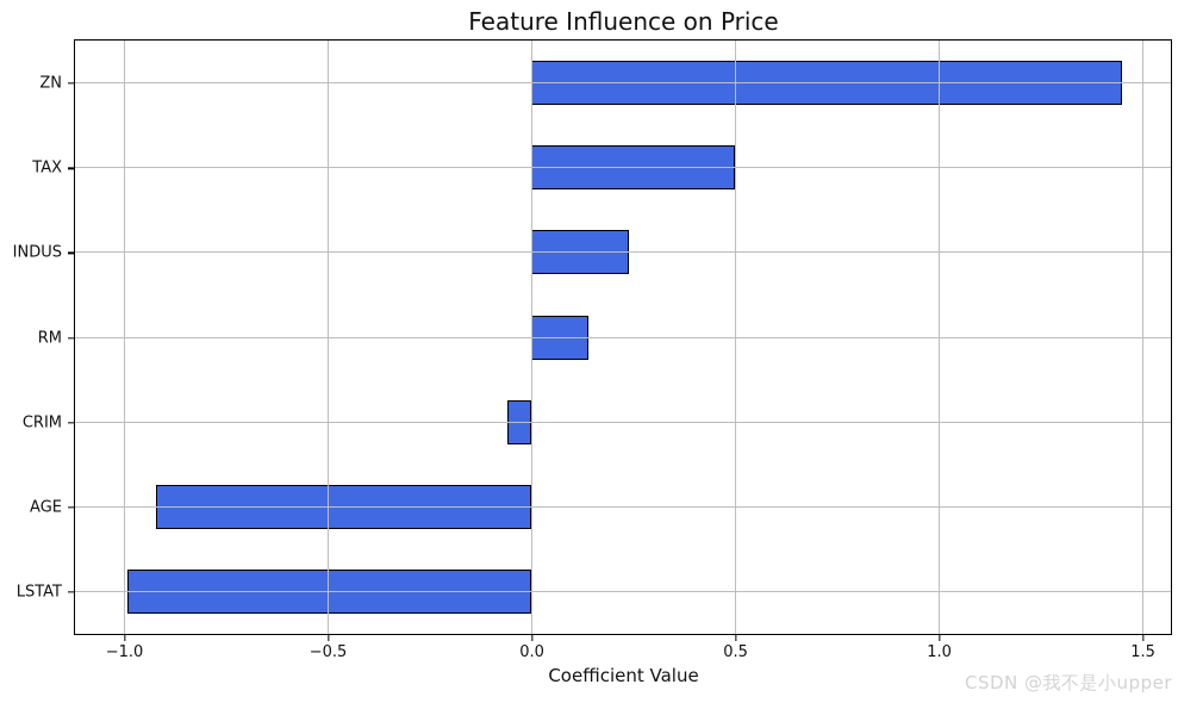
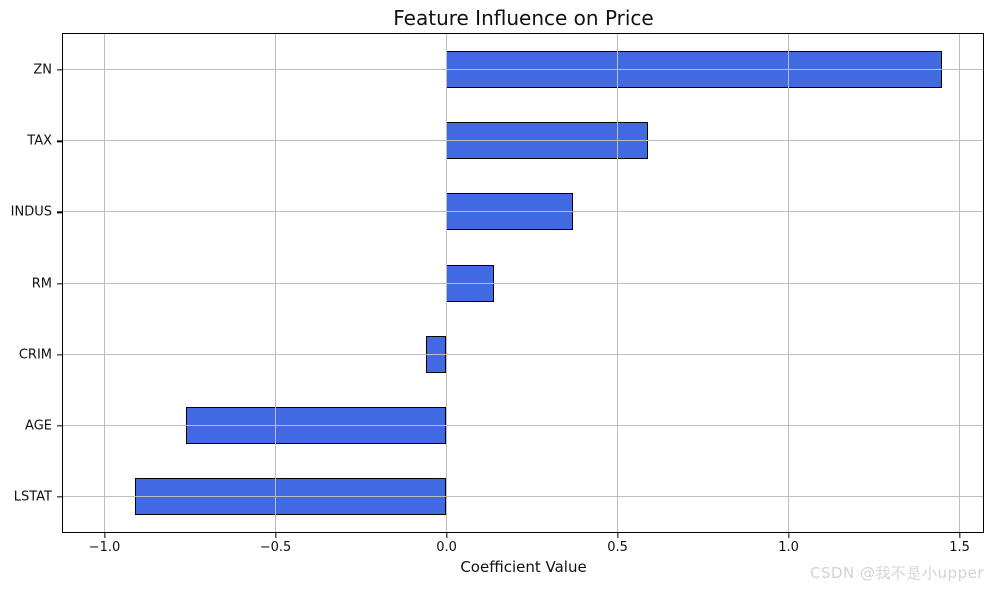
TAX: 0.50 -> 0.59
INDUS: 0.24 -> 0.37
AGE: -0.92 -> -0.76
LSTAT: -0.99 -> -0.91
